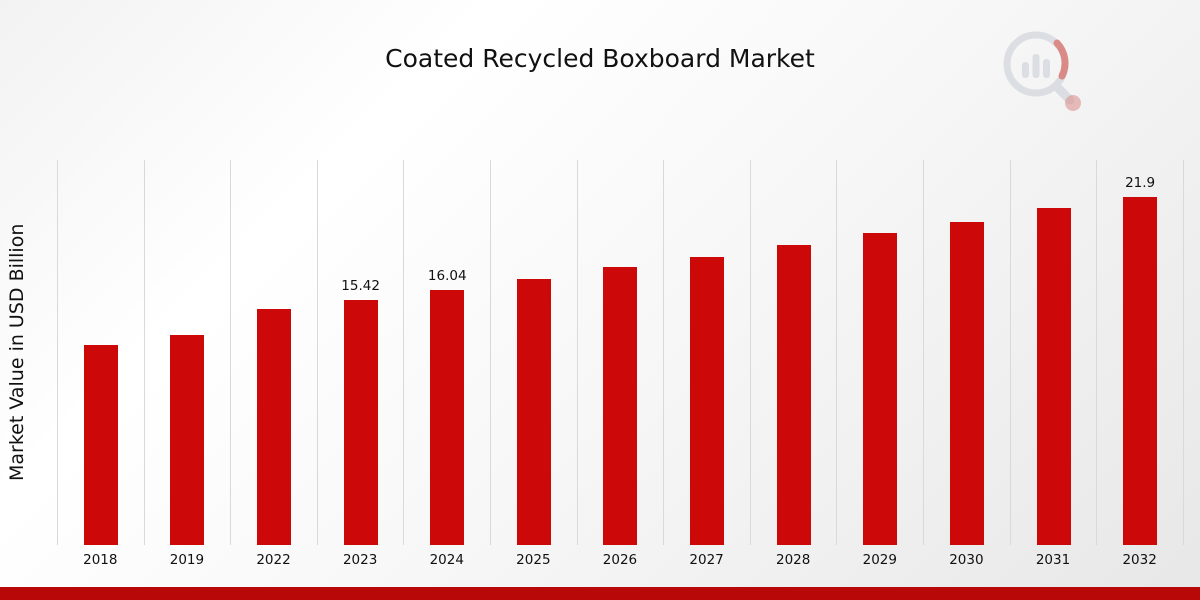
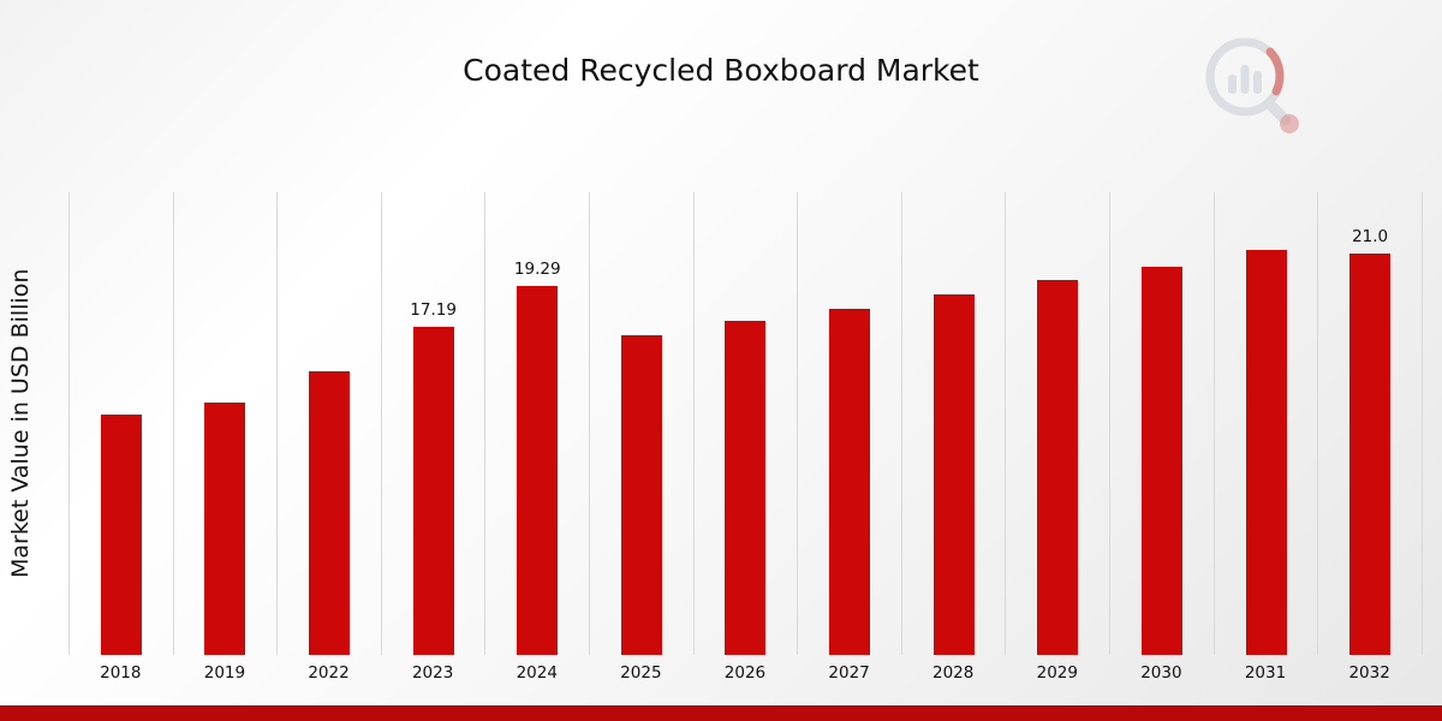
2023: 15.42 -> 17.19
2024: 16.04 -> 19.29
2032: 21.9 -> 21.0
